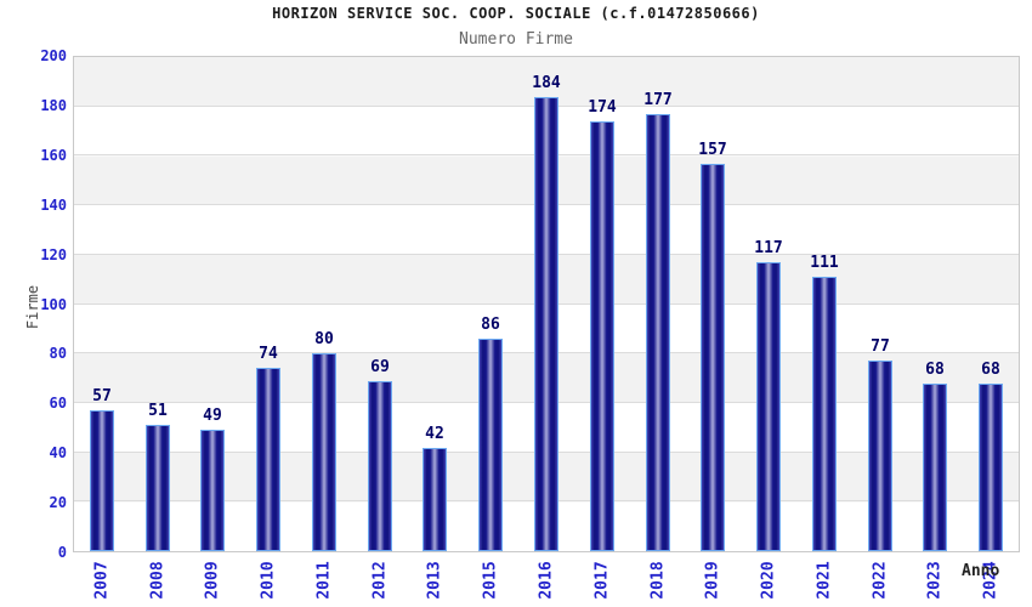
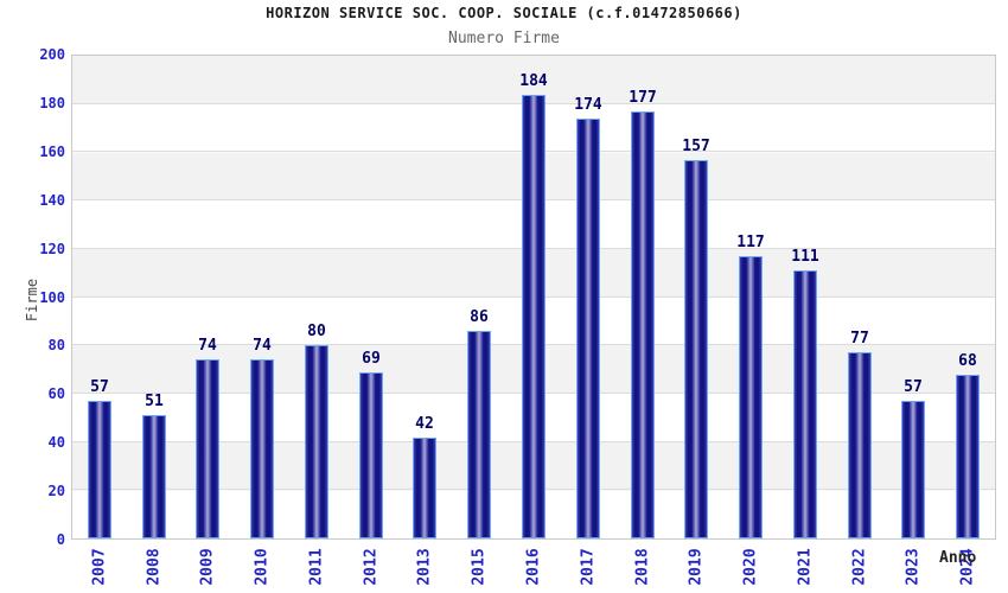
2009: 49 -> 74
2023: 68 -> 57
